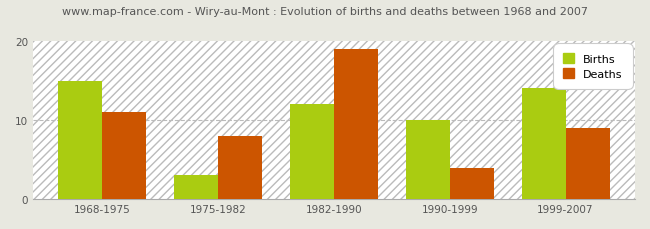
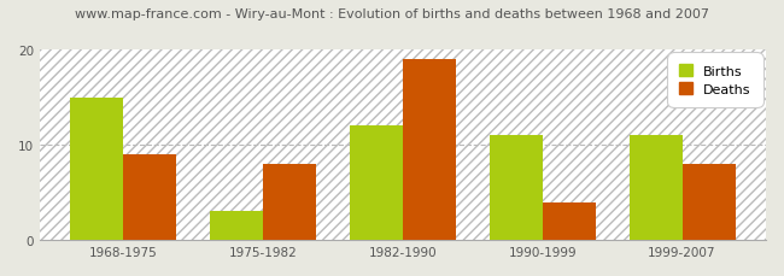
Deaths/1968-1975: 11 -> 9
Births/1990-1999: 10 -> 11
Births/1999-2007: 14 -> 11
Deaths/1999-2007: 9 -> 8
